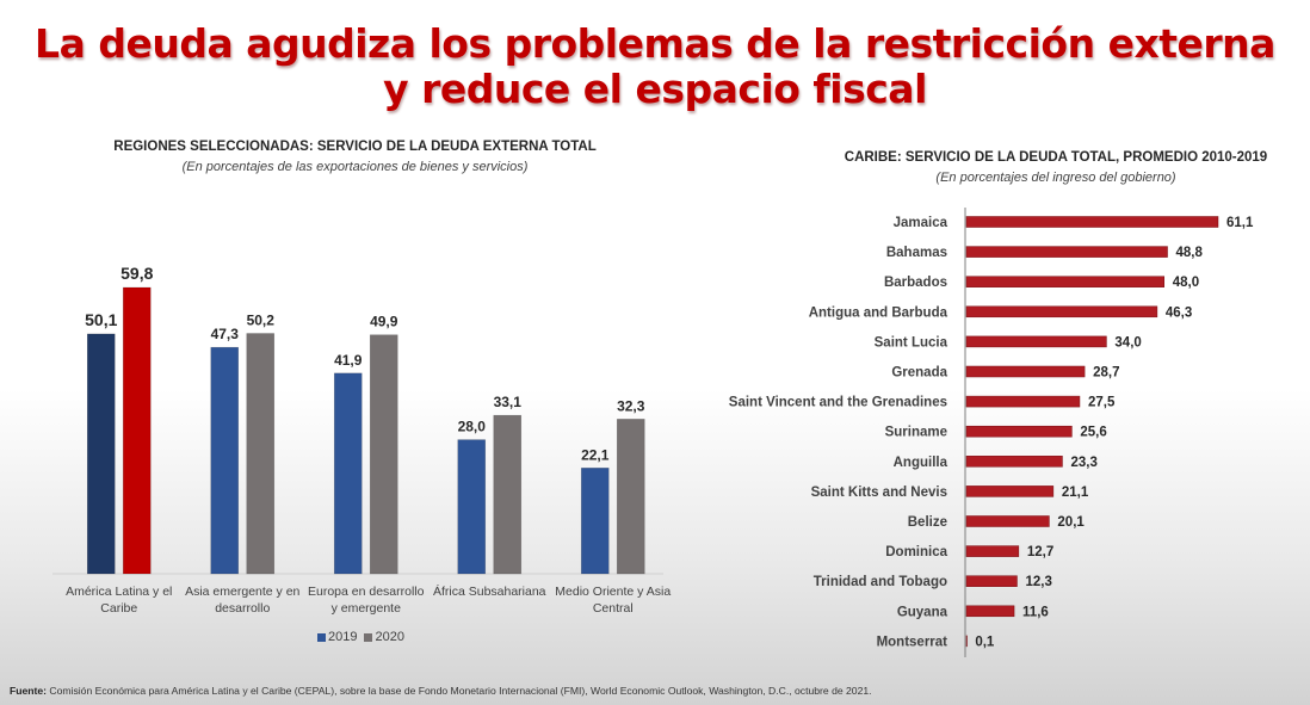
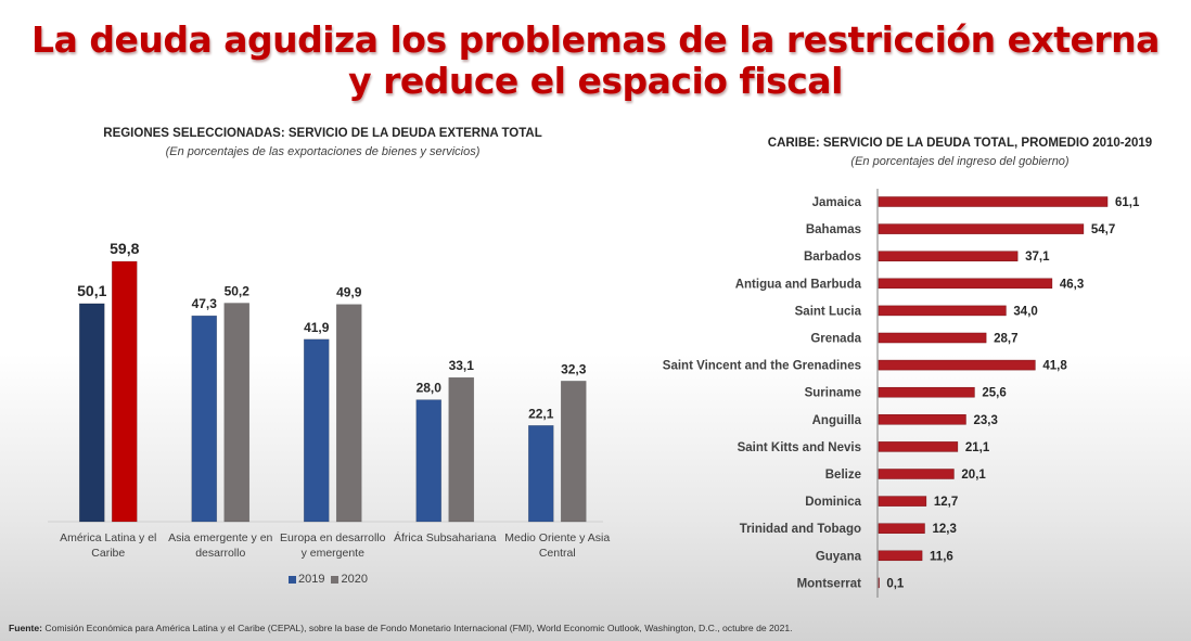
CARIBE: SERVICIO DE LA DEUDA TOTAL, PROMEDIO 2010-2019/Bahamas: 48,8 -> 54,7
CARIBE: SERVICIO DE LA DEUDA TOTAL, PROMEDIO 2010-2019/Barbados: 48,0 -> 37,1
CARIBE: SERVICIO DE LA DEUDA TOTAL, PROMEDIO 2010-2019/Saint Vincent and the Grenadines: 27,5 -> 41,8
